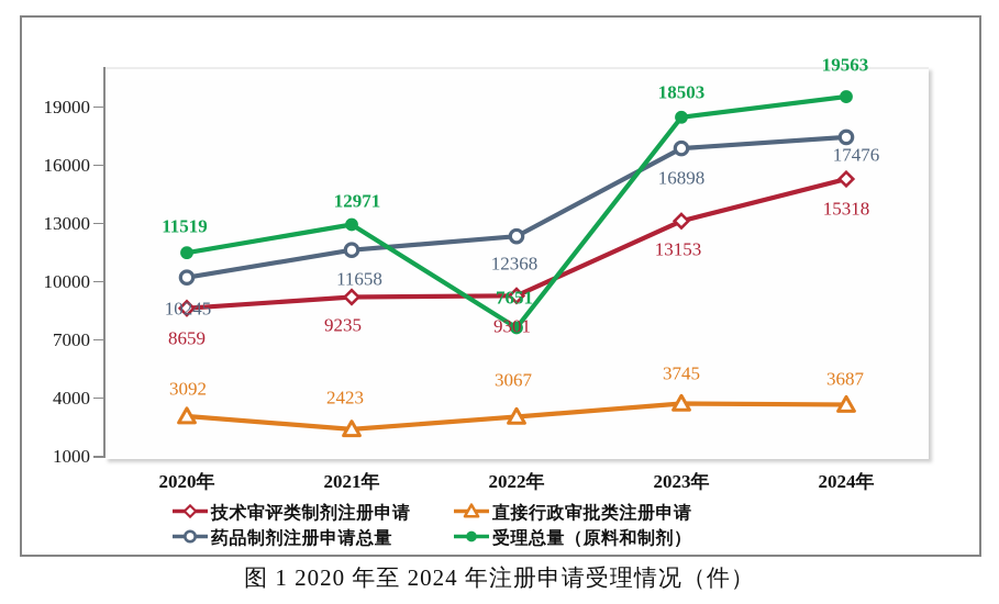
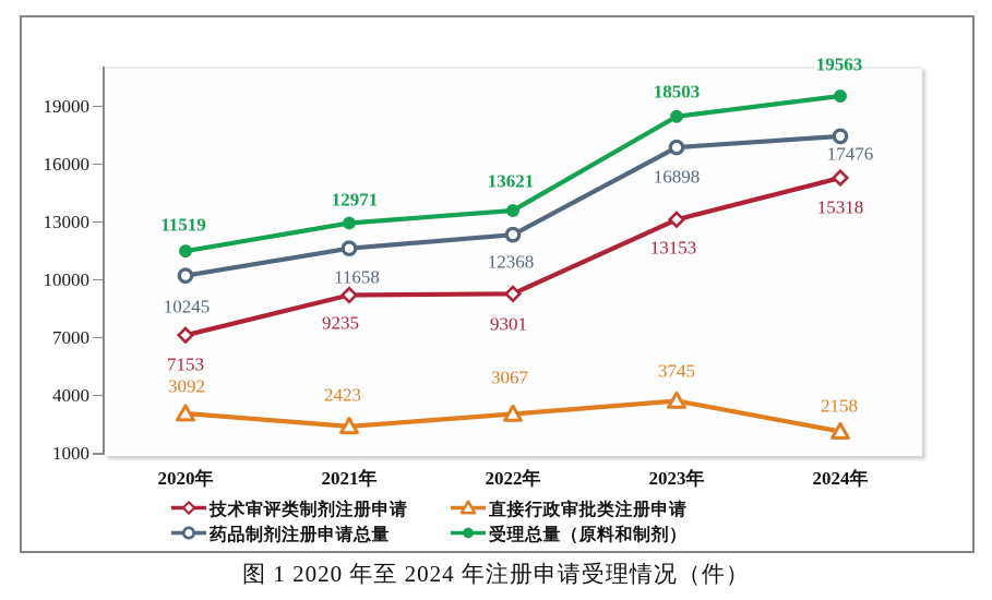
技术审评类制剂注册申请/2020年: 8659 -> 7153
受理总量（原料和制剂）/2022年: 7651 -> 13621
直接行政审批类注册申请/2024年: 3687 -> 2158
